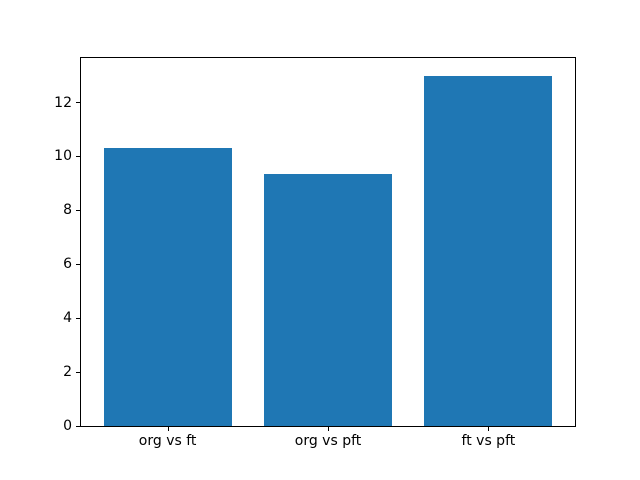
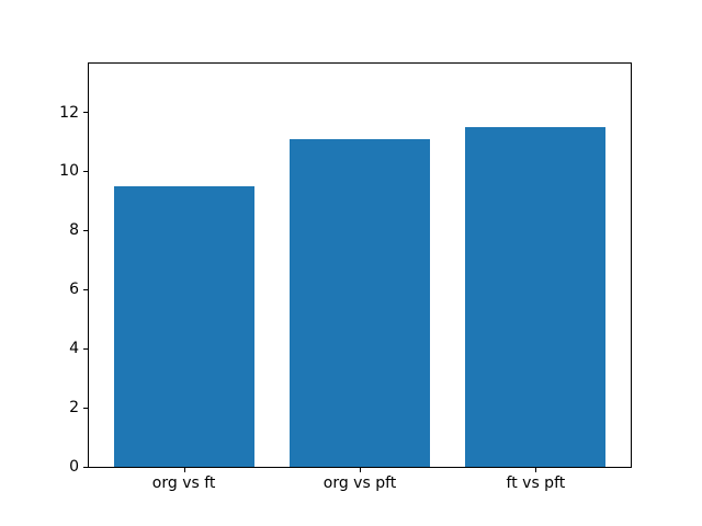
org vs ft: 10.3 -> 9.5
org vs pft: 9.3 -> 11.1
ft vs pft: 13.0 -> 11.5
